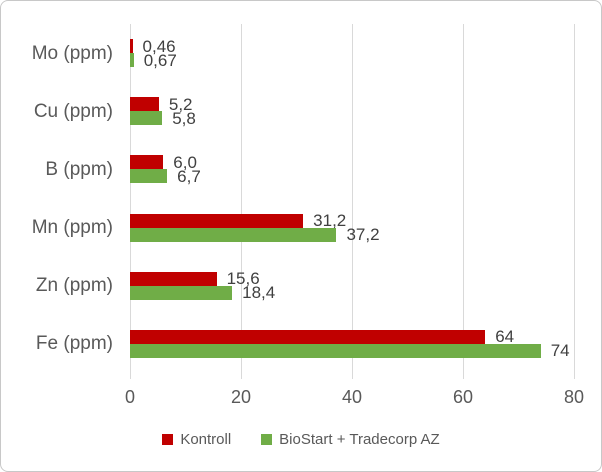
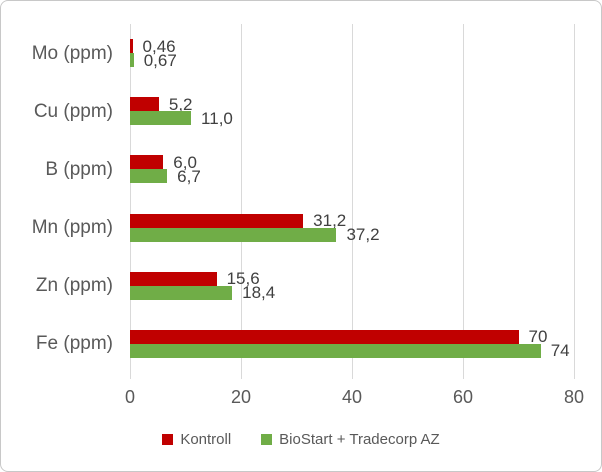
BioStart + Tradecorp AZ/Cu (ppm): 5,8 -> 11,0
Kontroll/Fe (ppm): 64 -> 70
